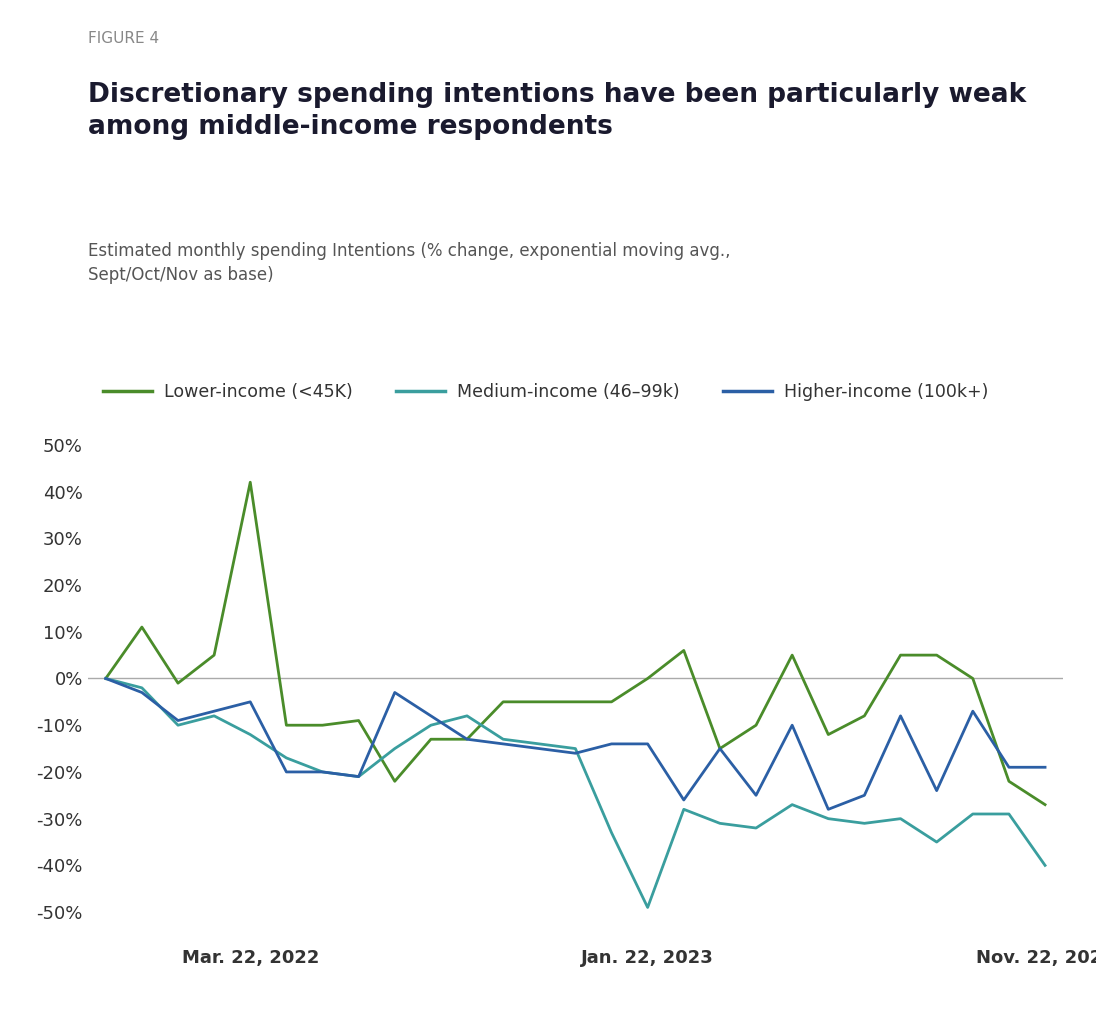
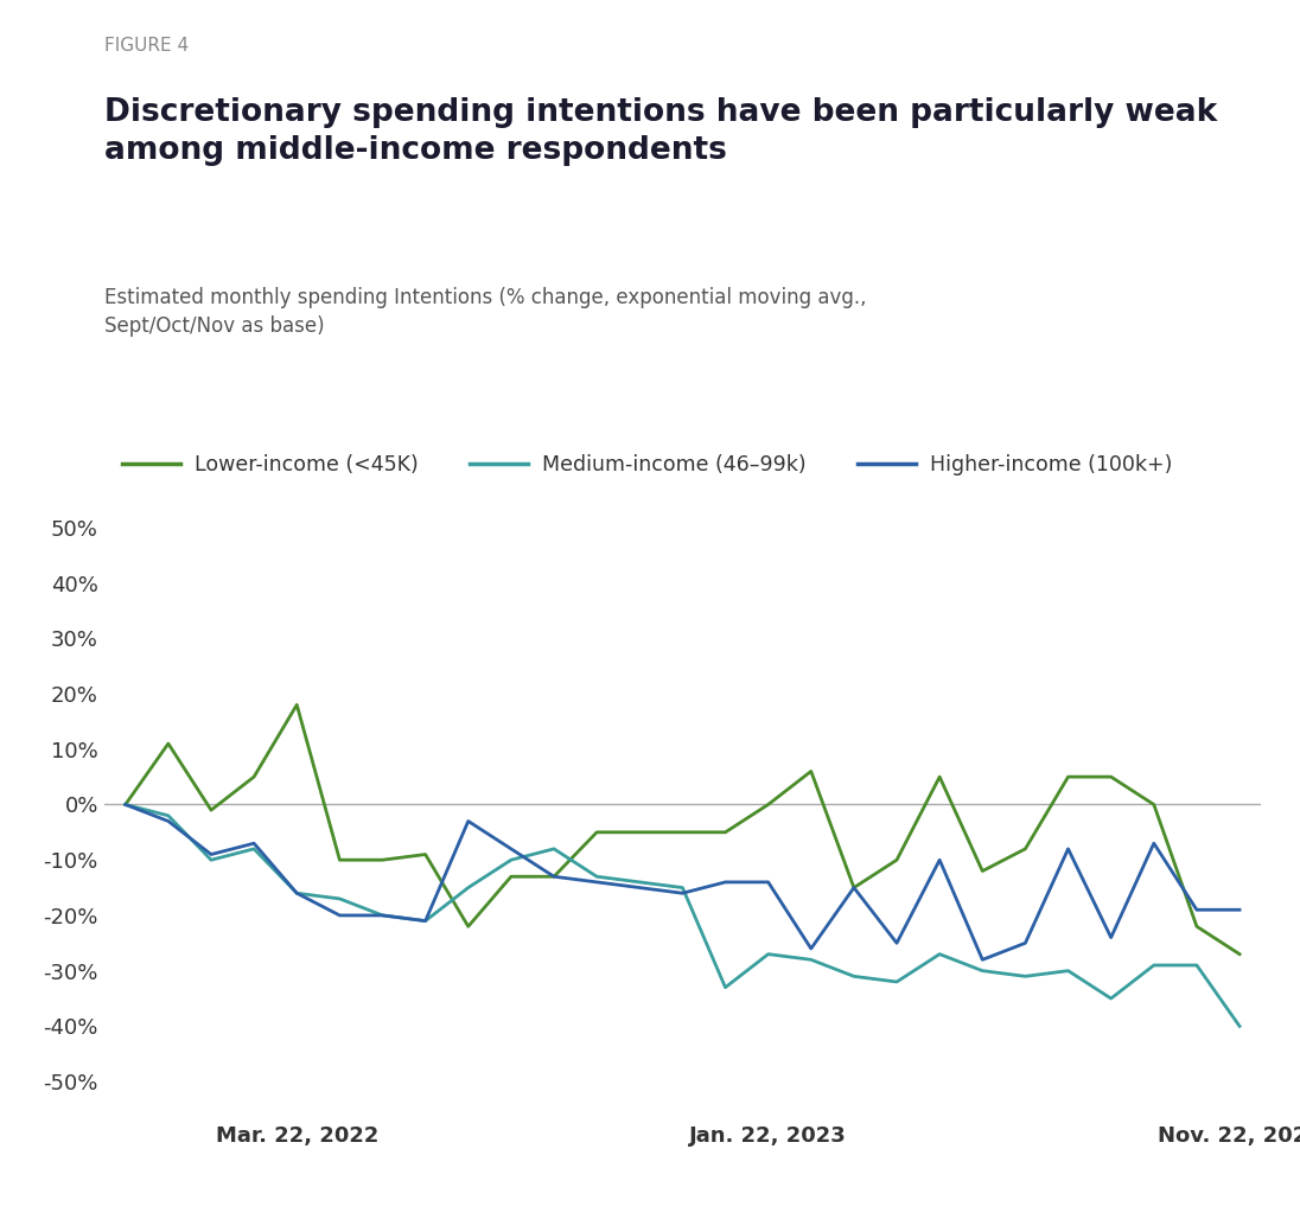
Lower-income (<45K)/Mar. 22, 2022: 42% -> 18%
Medium-income (46–99k)/Mar. 22, 2022: -12% -> -16%
Higher-income (100k+)/Mar. 22, 2022: -5% -> -16%
Medium-income (46–99k)/Jan. 22, 2023: -49% -> -27%
